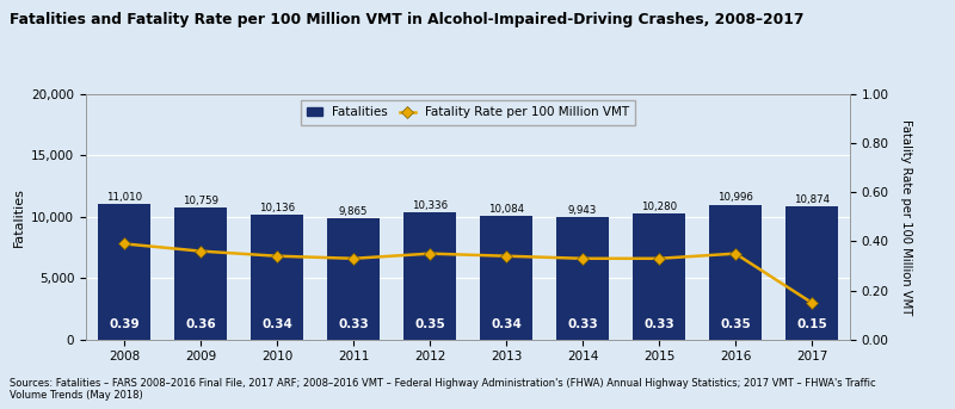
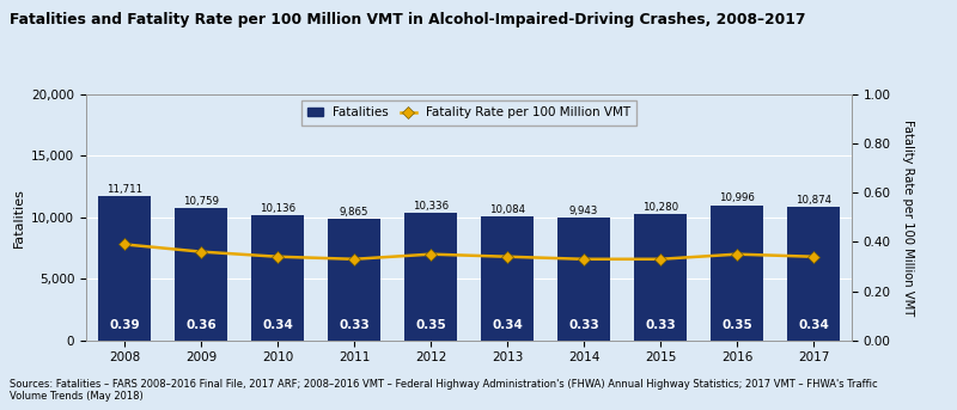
Fatalities/2008: 11,010 -> 11,711
Fatality Rate per 100 Million VMT/2017: 0.15 -> 0.34
